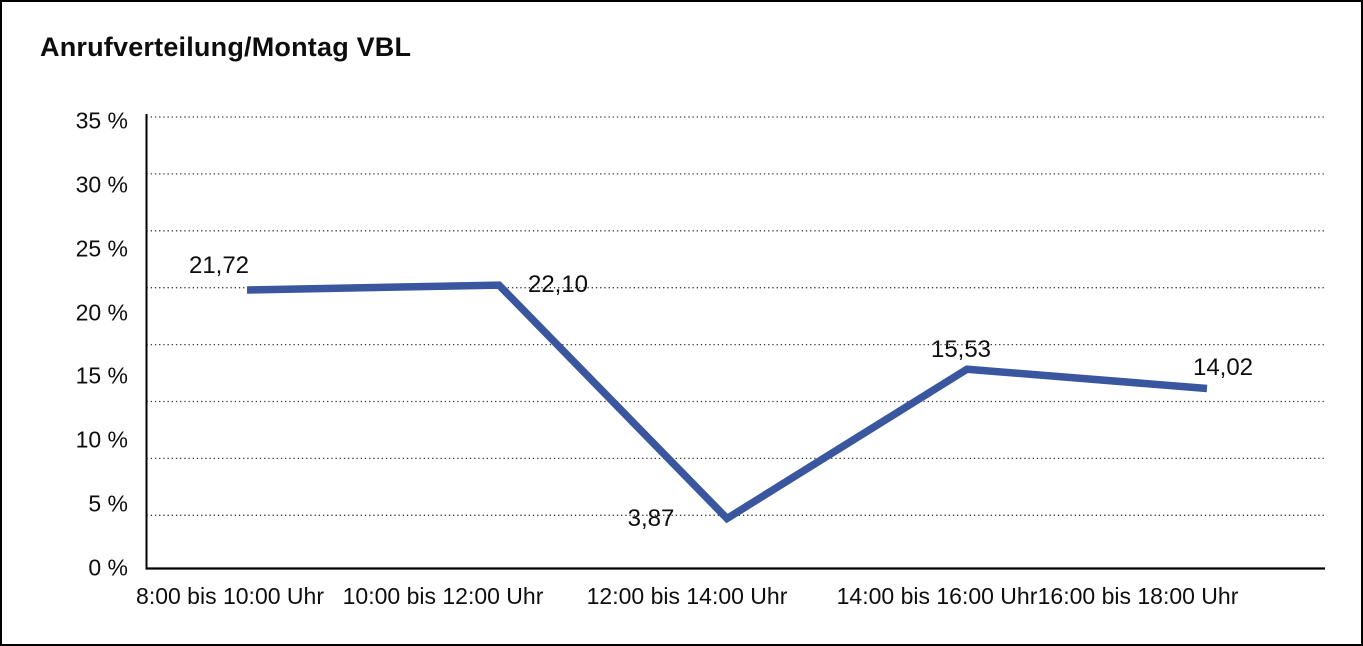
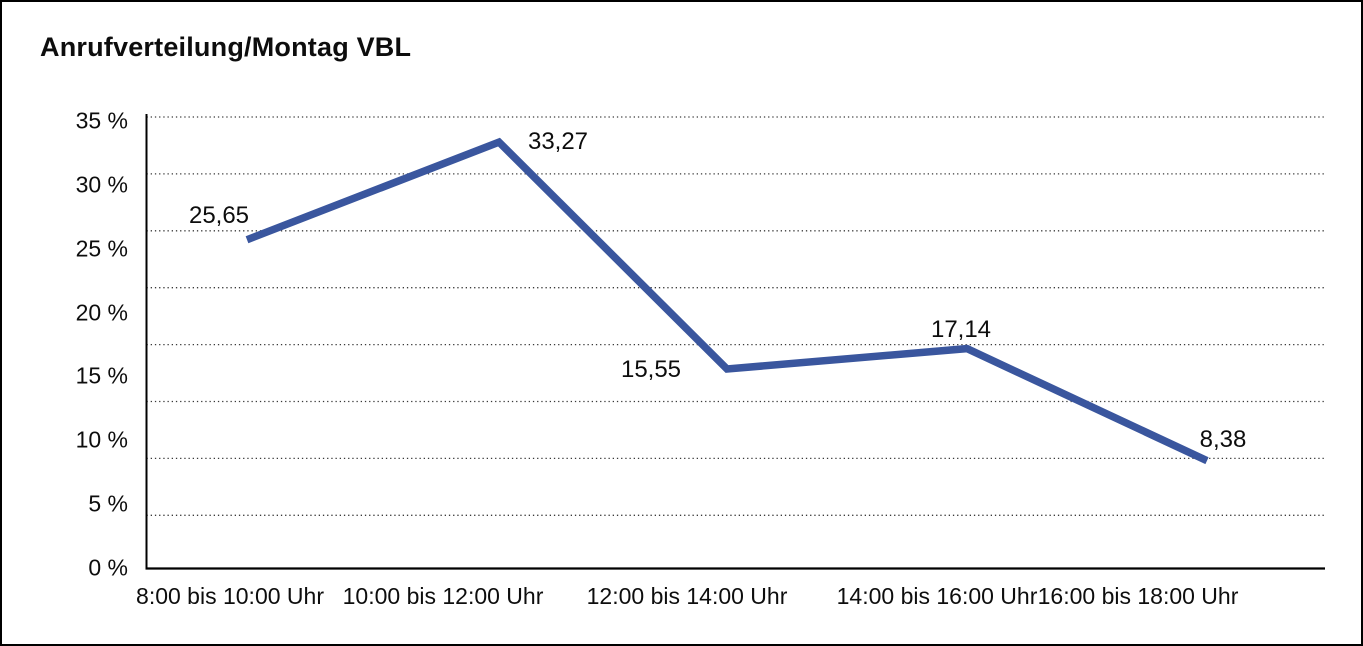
8:00 bis 10:00 Uhr: 21,72 -> 25,65
10:00 bis 12:00 Uhr: 22,10 -> 33,27
12:00 bis 14:00 Uhr: 3,87 -> 15,55
14:00 bis 16:00 Uhr: 15,53 -> 17,14
16:00 bis 18:00 Uhr: 14,02 -> 8,38
